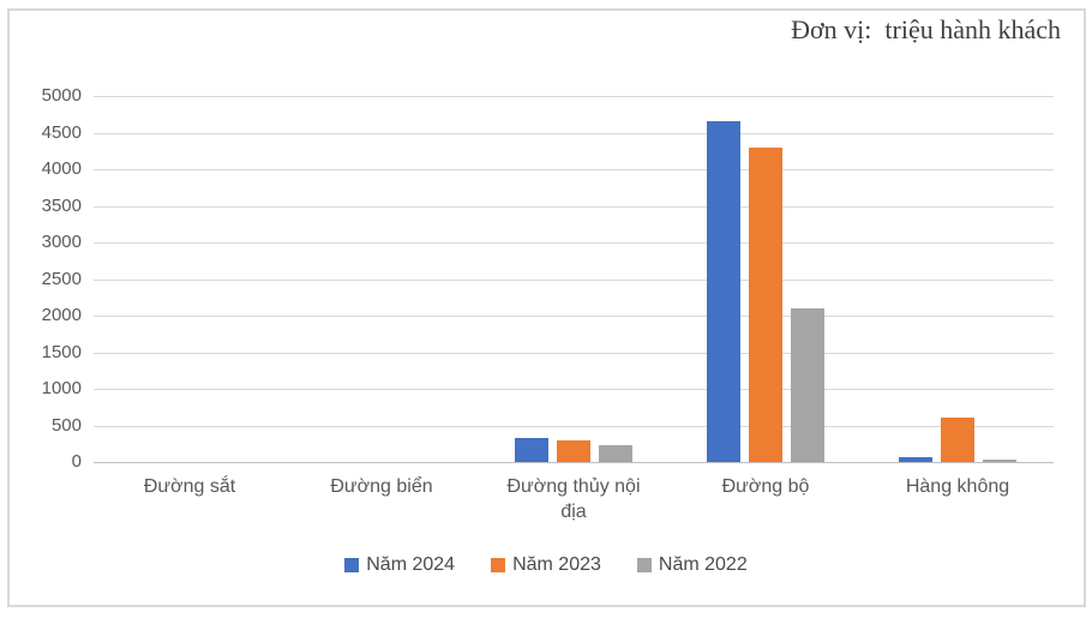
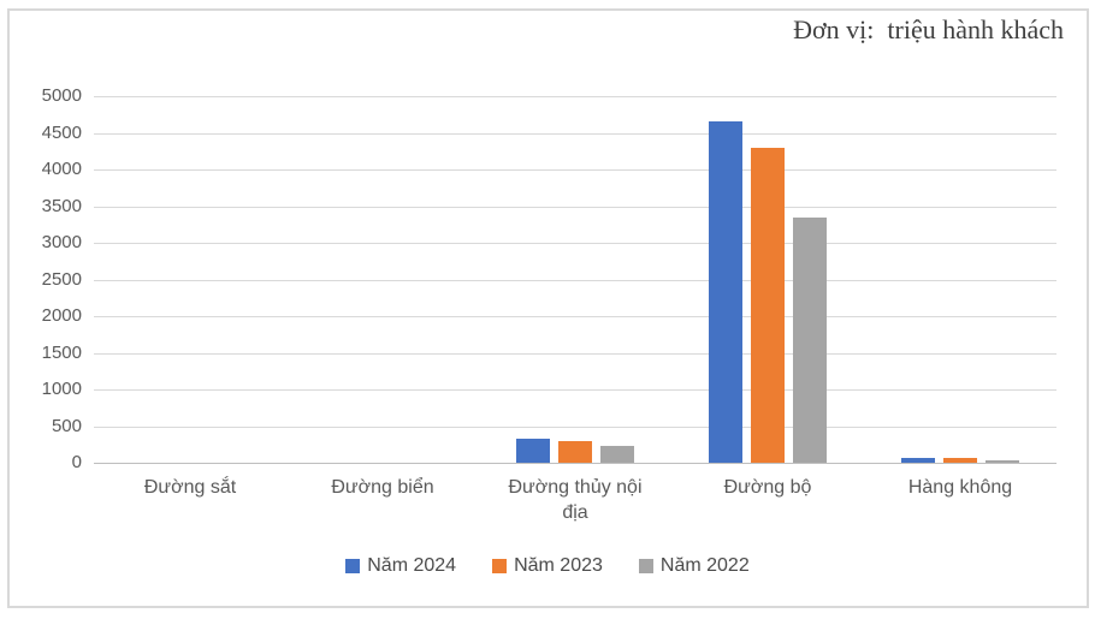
Năm 2022/Đường bộ: 2100 -> 3400
Năm 2023/Hàng không: 600 -> 100
